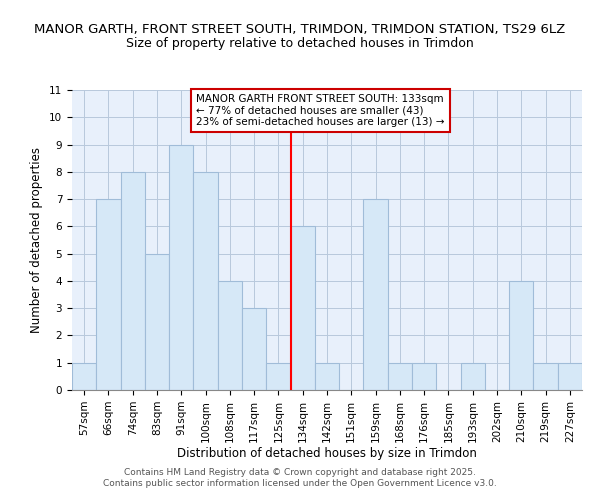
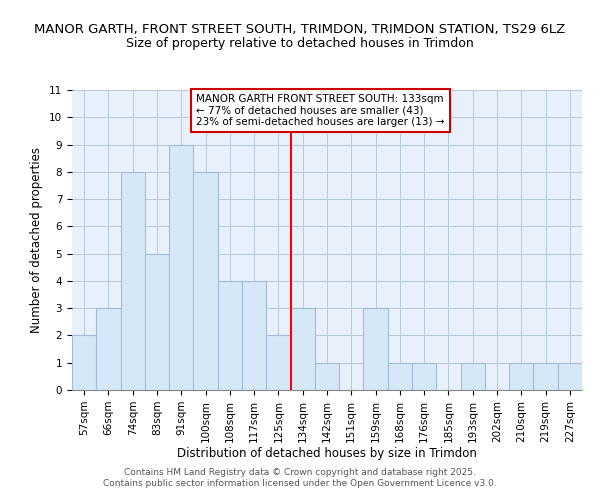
57sqm: 1 -> 2
66sqm: 7 -> 3
117sqm: 3 -> 4
125sqm: 1 -> 2
134sqm: 6 -> 3
159sqm: 7 -> 3
210sqm: 4 -> 1
